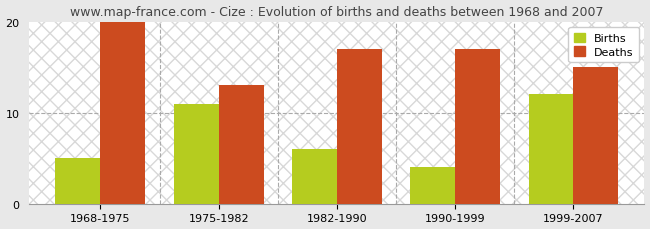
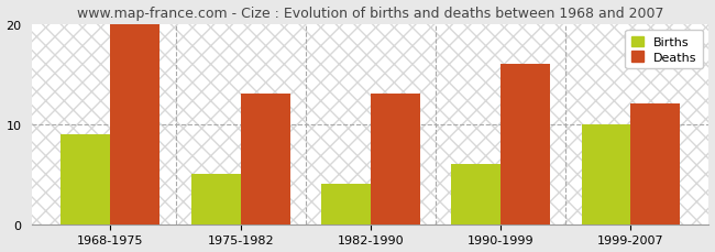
Births/1968-1975: 5 -> 9
Births/1975-1982: 11 -> 5
Births/1982-1990: 6 -> 4
Deaths/1982-1990: 17 -> 13
Births/1990-1999: 4 -> 6
Deaths/1990-1999: 17 -> 16
Births/1999-2007: 12 -> 10
Deaths/1999-2007: 15 -> 12
